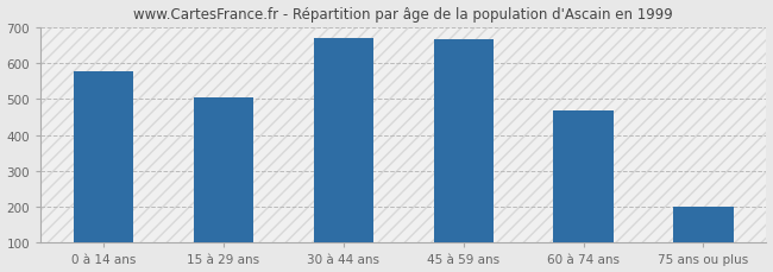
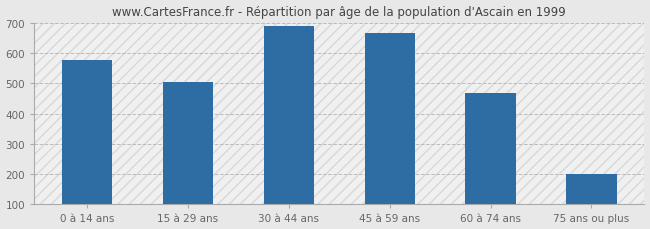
30 à 44 ans: 670 -> 690
